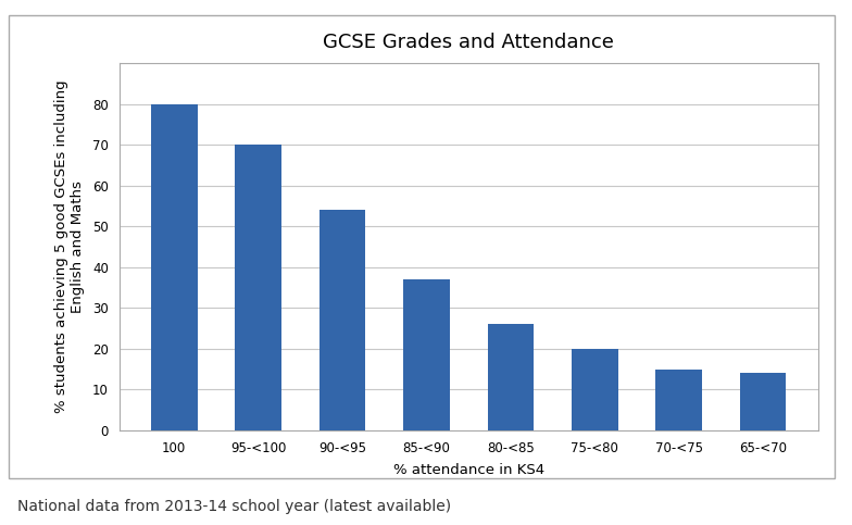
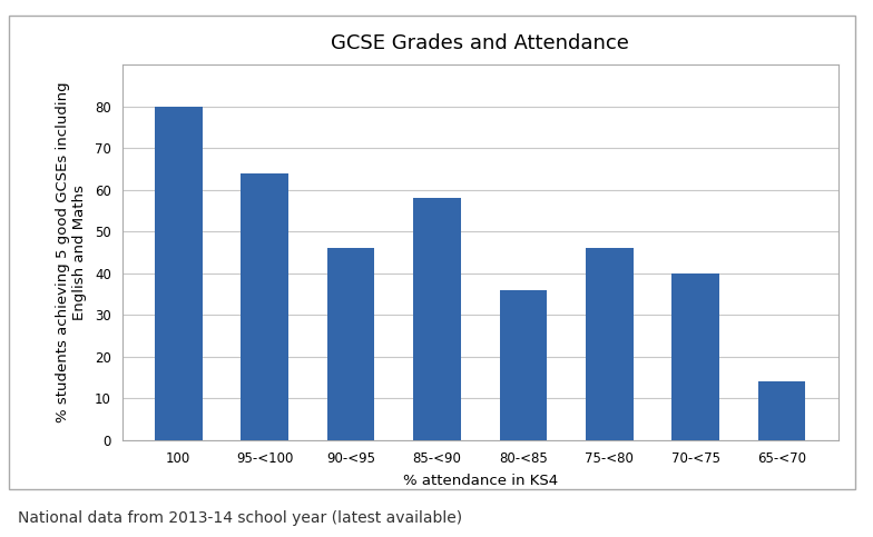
95-<100: 70 -> 64
90-<95: 54 -> 46
85-<90: 37 -> 58
80-<85: 26 -> 36
75-<80: 20 -> 46
70-<75: 15 -> 40
